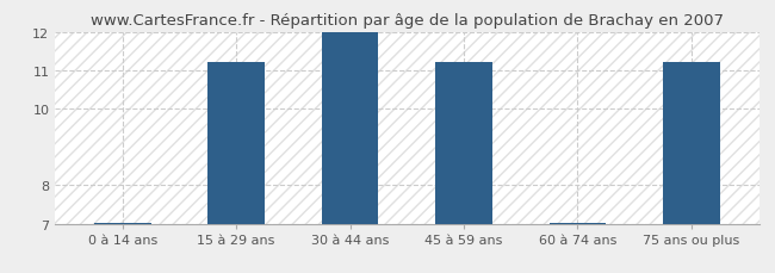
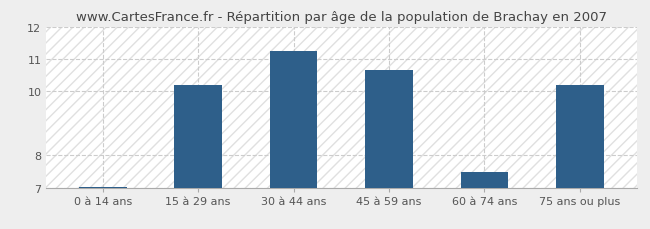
15 à 29 ans: 11.20 -> 10.20
30 à 44 ans: 12.00 -> 11.25
45 à 59 ans: 11.20 -> 10.65
60 à 74 ans: 7.03 -> 7.50
75 ans ou plus: 11.20 -> 10.20
